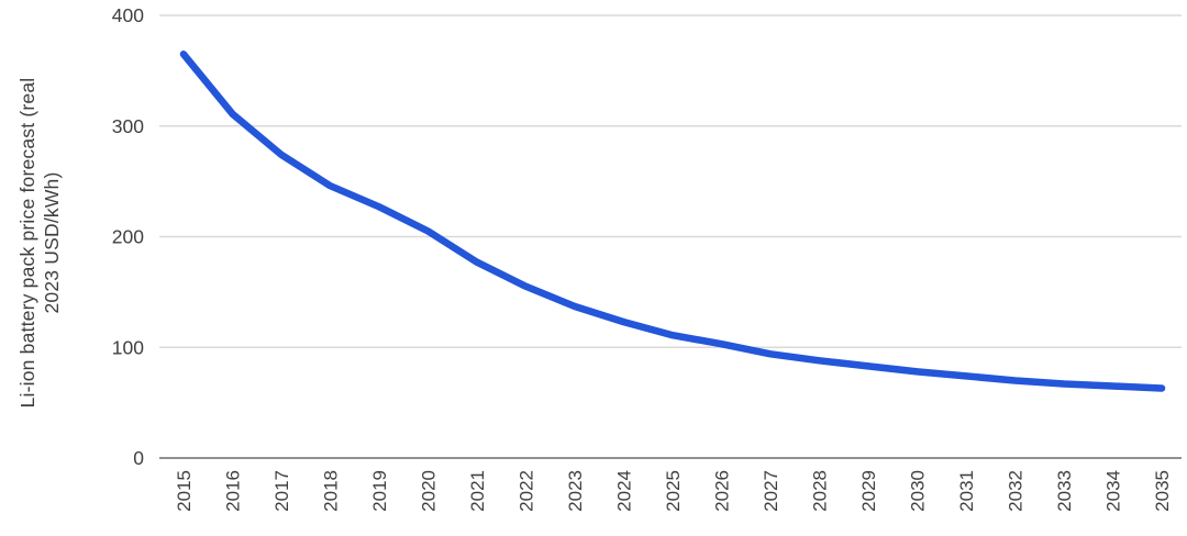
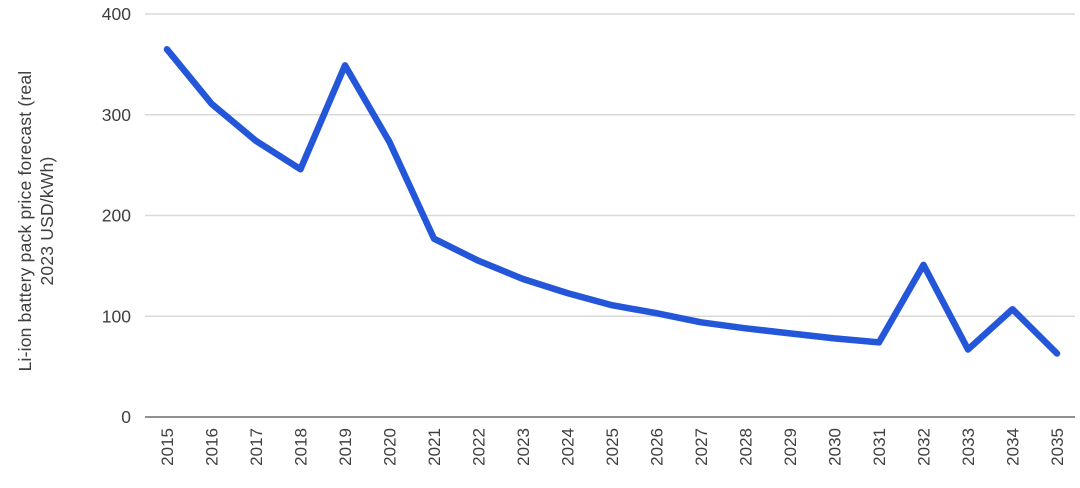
2019: 227 -> 349
2020: 205 -> 273
2032: 70 -> 151
2034: 65 -> 107
